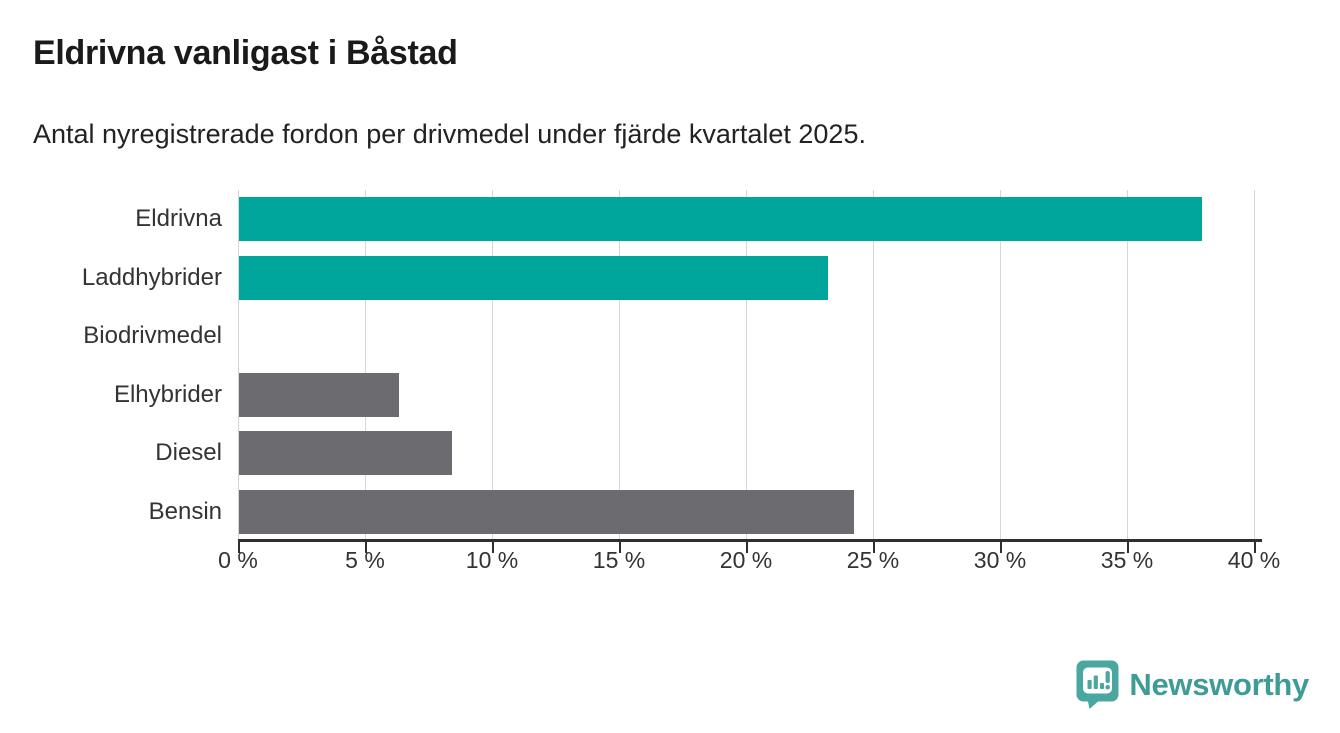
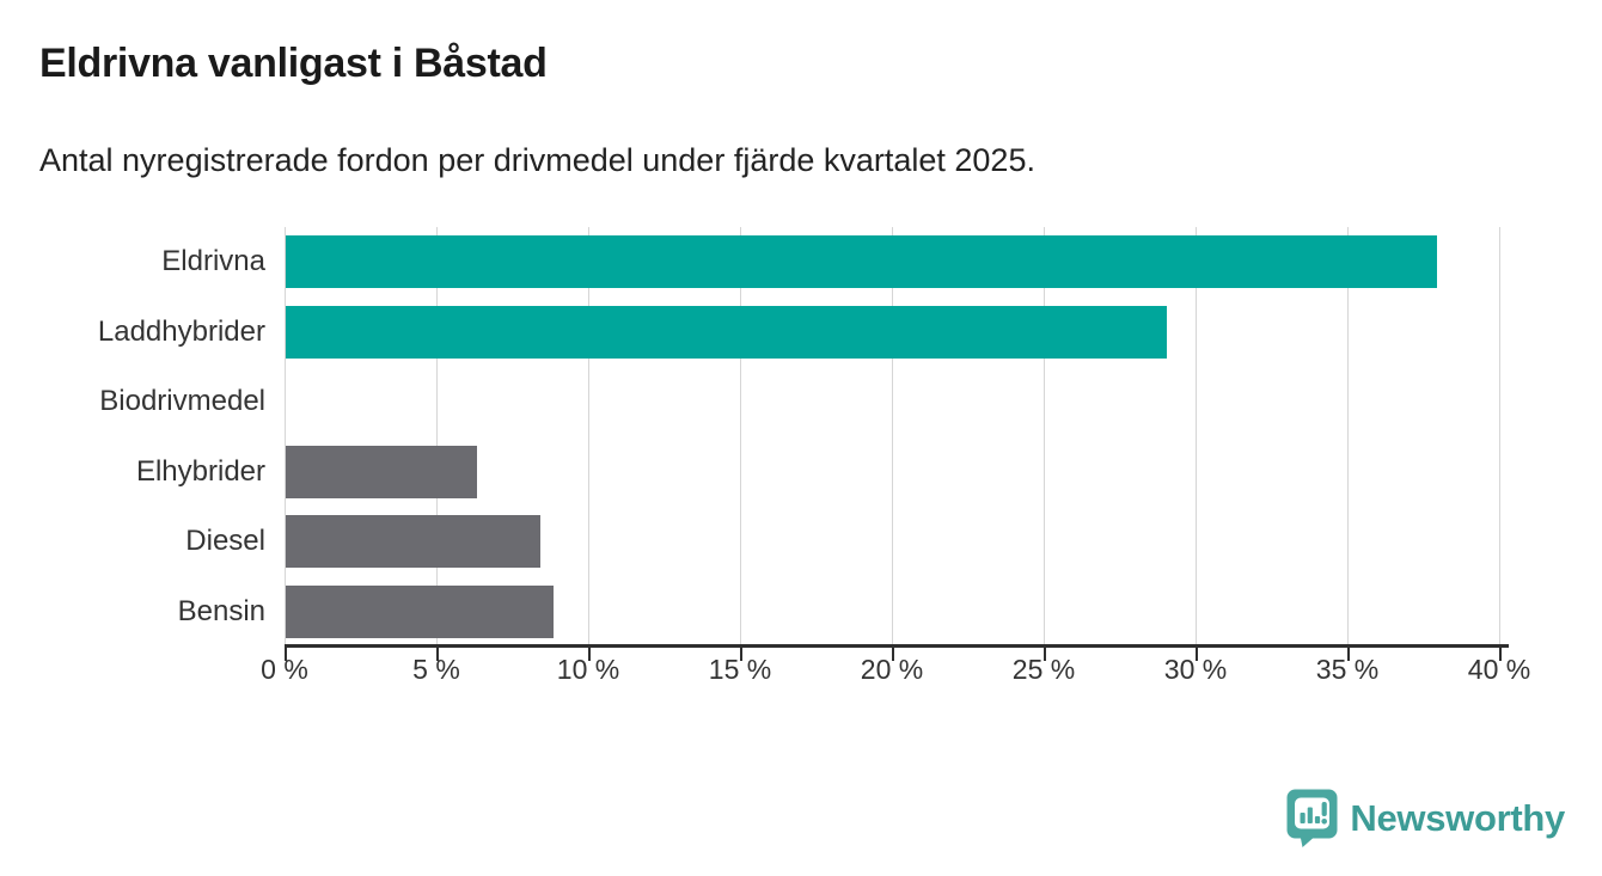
Laddhybrider: 23.2% -> 29.0%
Bensin: 24.2% -> 8.8%
